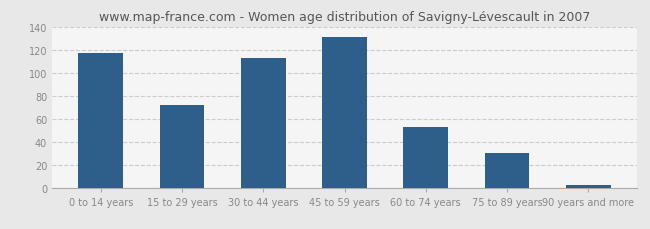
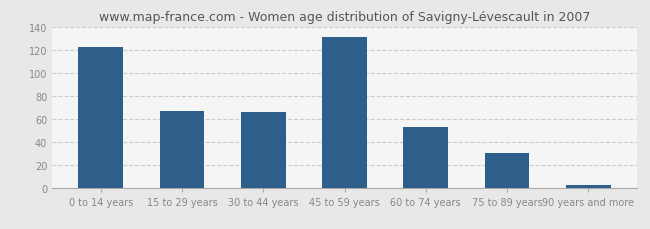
0 to 14 years: 117 -> 122
15 to 29 years: 72 -> 67
30 to 44 years: 113 -> 66
